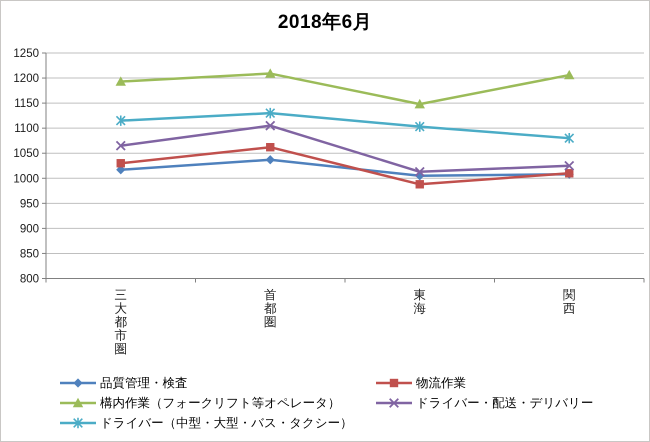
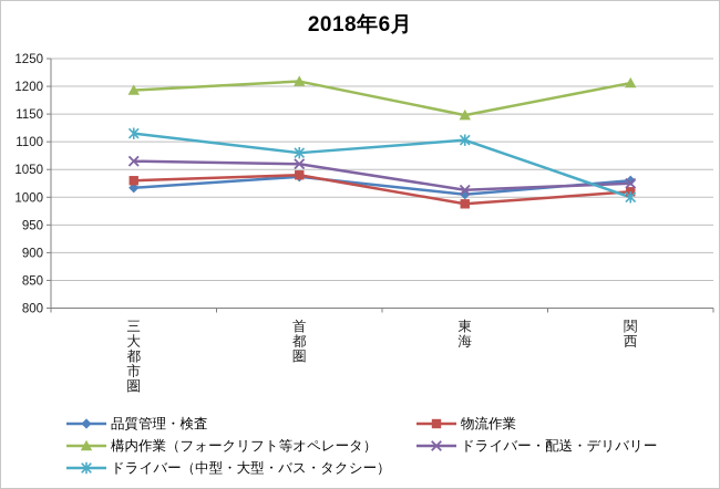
物流作業/首都圏: 1060 -> 1040
ドライバー・配送・デリバリー/首都圏: 1100 -> 1060
ドライバー（中型・大型・バス・タクシー）/首都圏: 1130 -> 1080
品質管理・検査/関西: 1010 -> 1030
ドライバー（中型・大型・バス・タクシー）/関西: 1080 -> 1000
